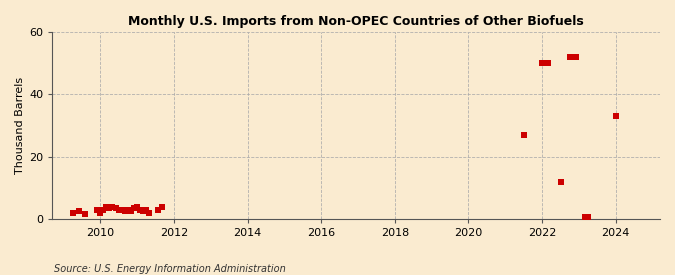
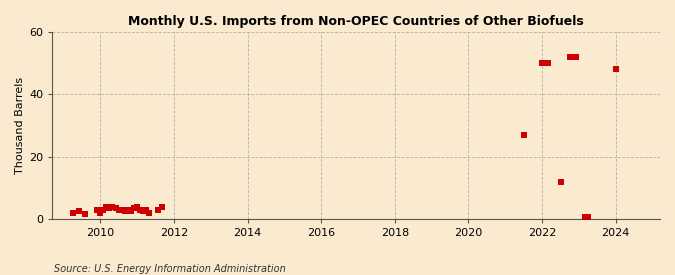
2024: 33.0 -> 48.0
